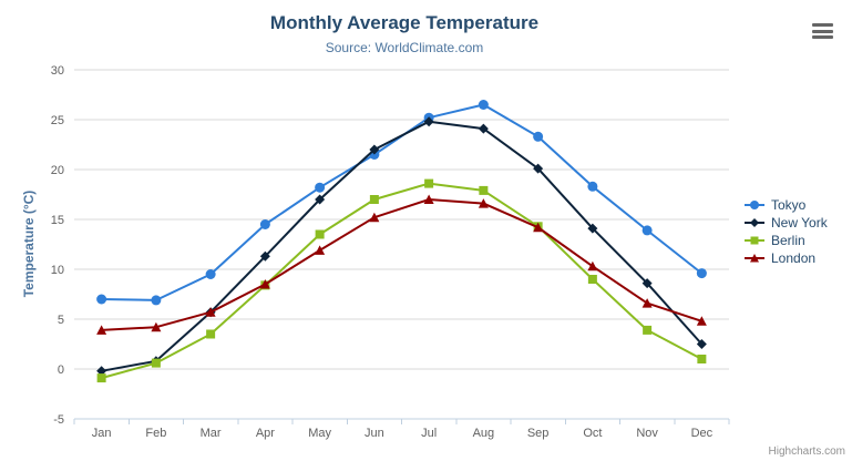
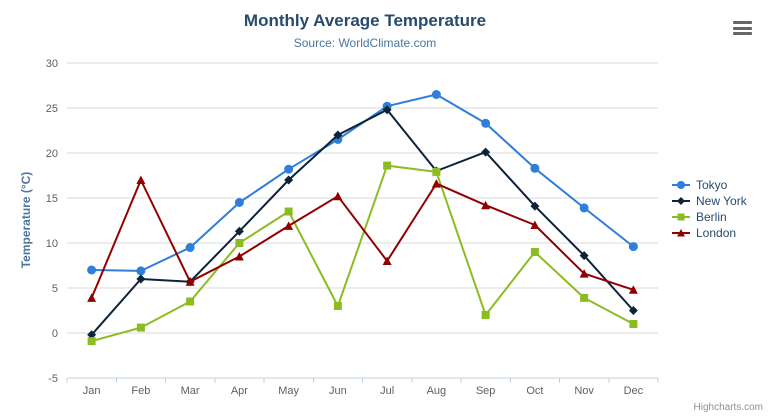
New York/Feb: 1 -> 6
London/Feb: 4 -> 17
Berlin/Apr: 8 -> 10
Berlin/Jun: 17 -> 3
London/Jul: 17 -> 8
New York/Aug: 24 -> 18
Berlin/Sep: 14 -> 2
London/Oct: 10 -> 12
